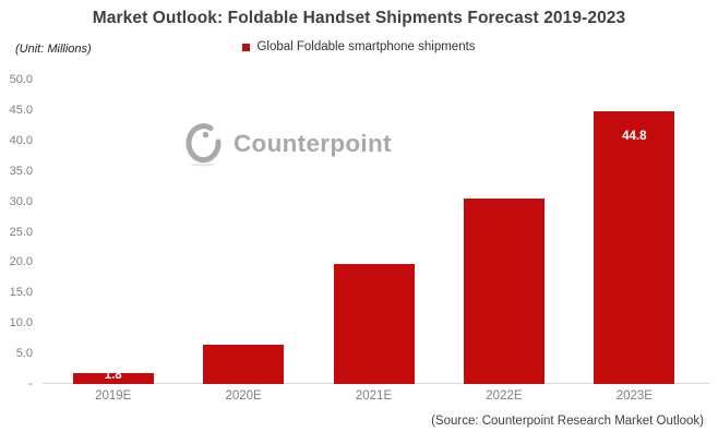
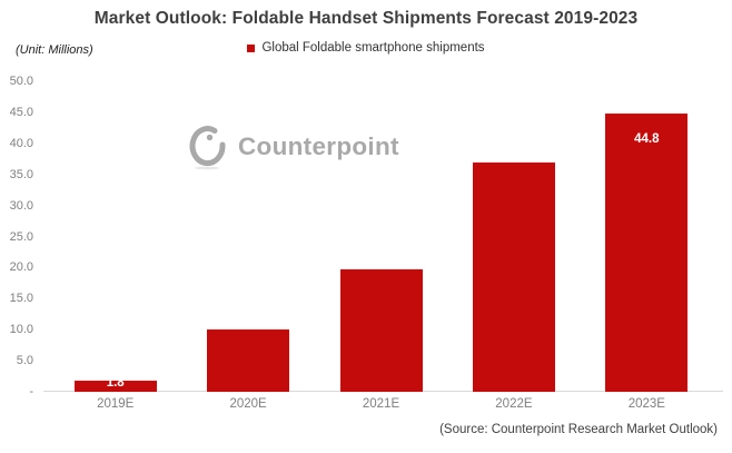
2020E: 6 -> 10
2022E: 30 -> 37
